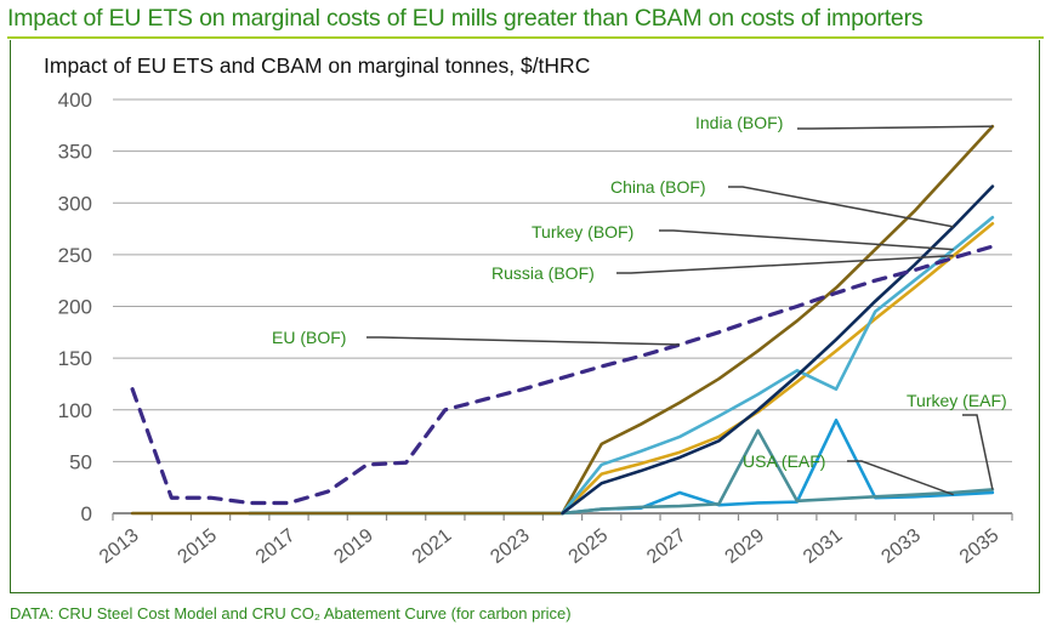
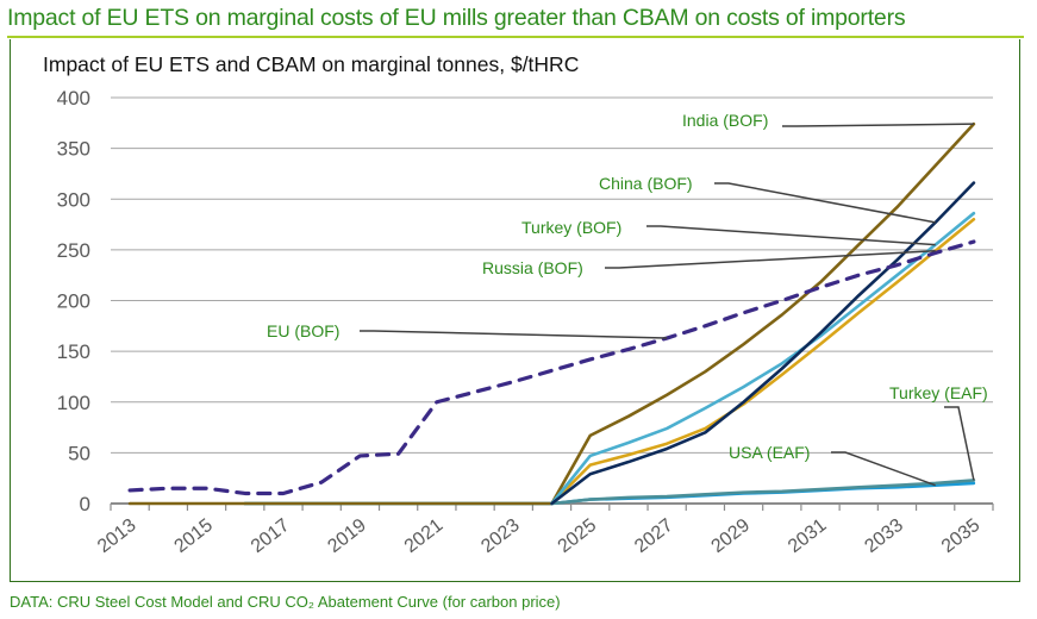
EU (BOF)/2013: 120 -> 10
USA (EAF)/2027: 20 -> 10
Turkey (EAF)/2029: 80 -> 10
Turkey (BOF)/2031: 120 -> 160
USA (EAF)/2031: 90 -> 10
